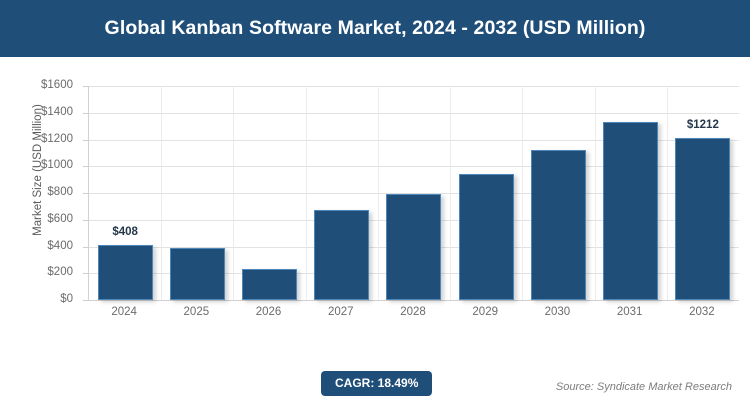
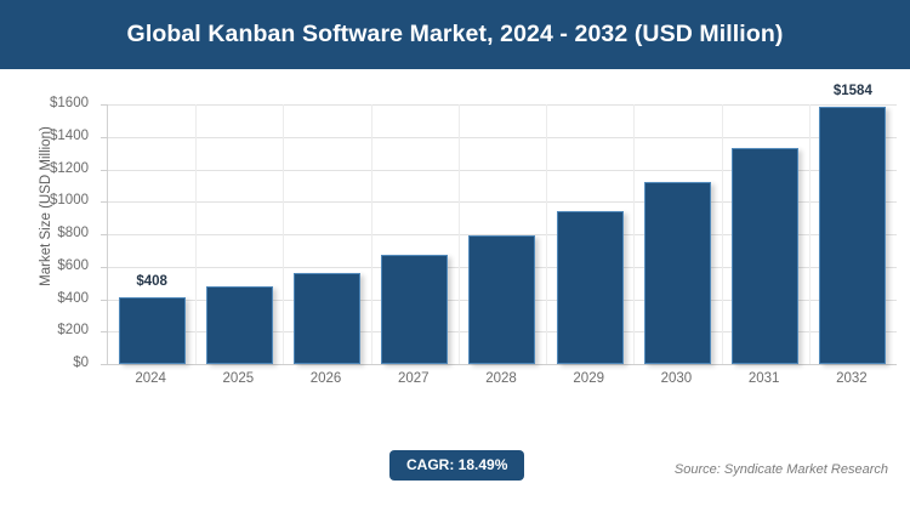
2025: $390 -> $480
2026: $230 -> $560
2032: $1212 -> $1584
